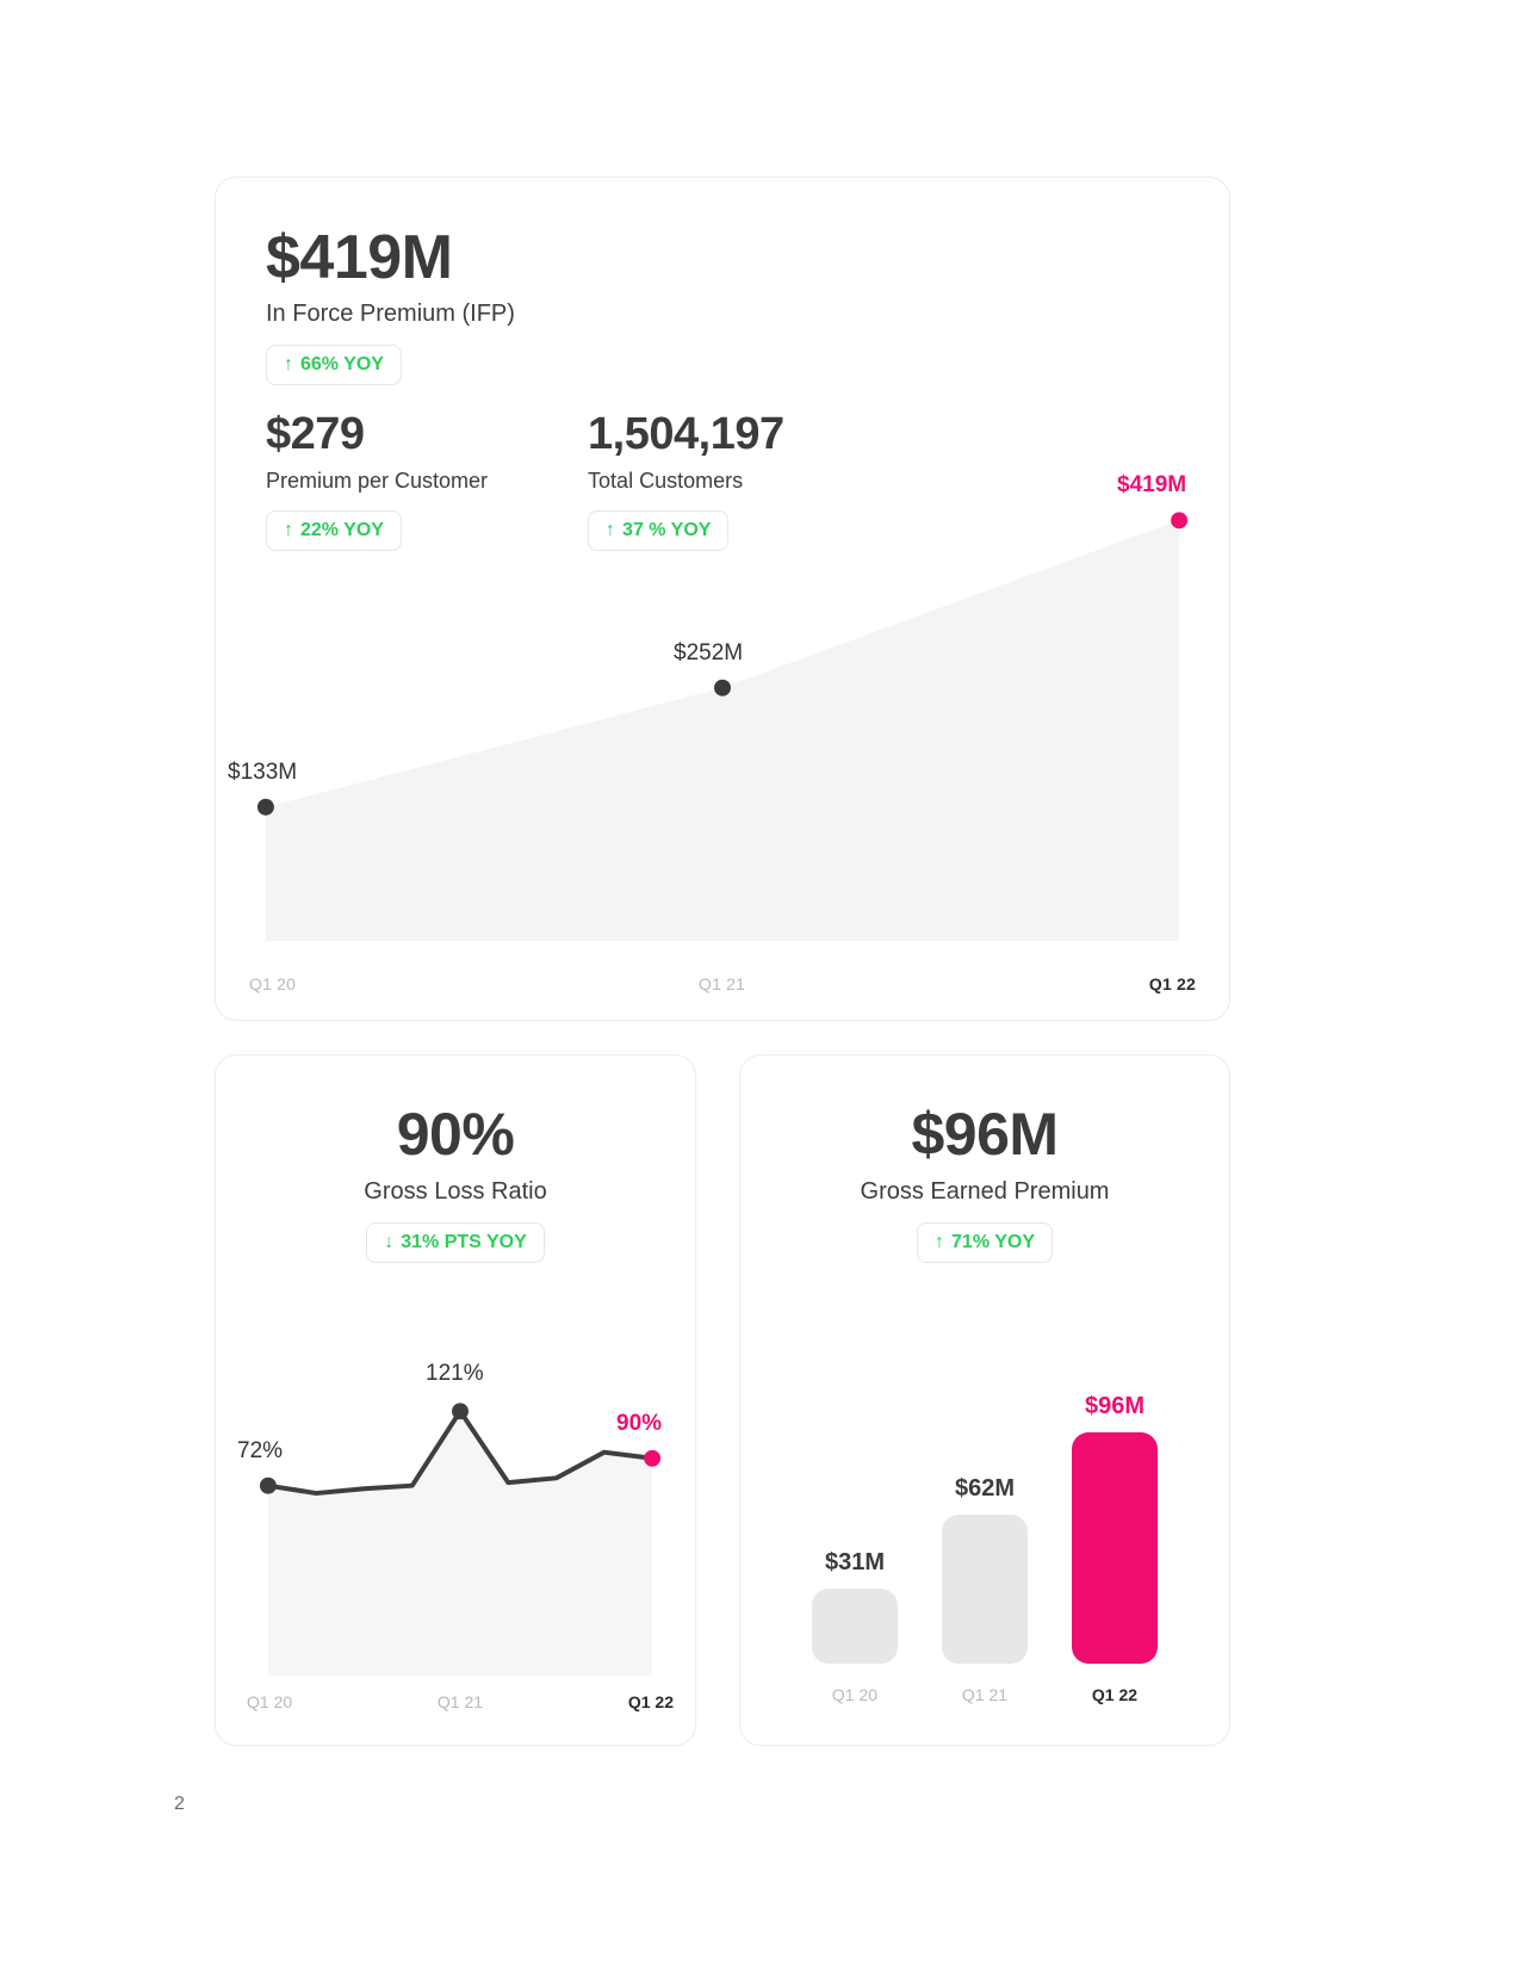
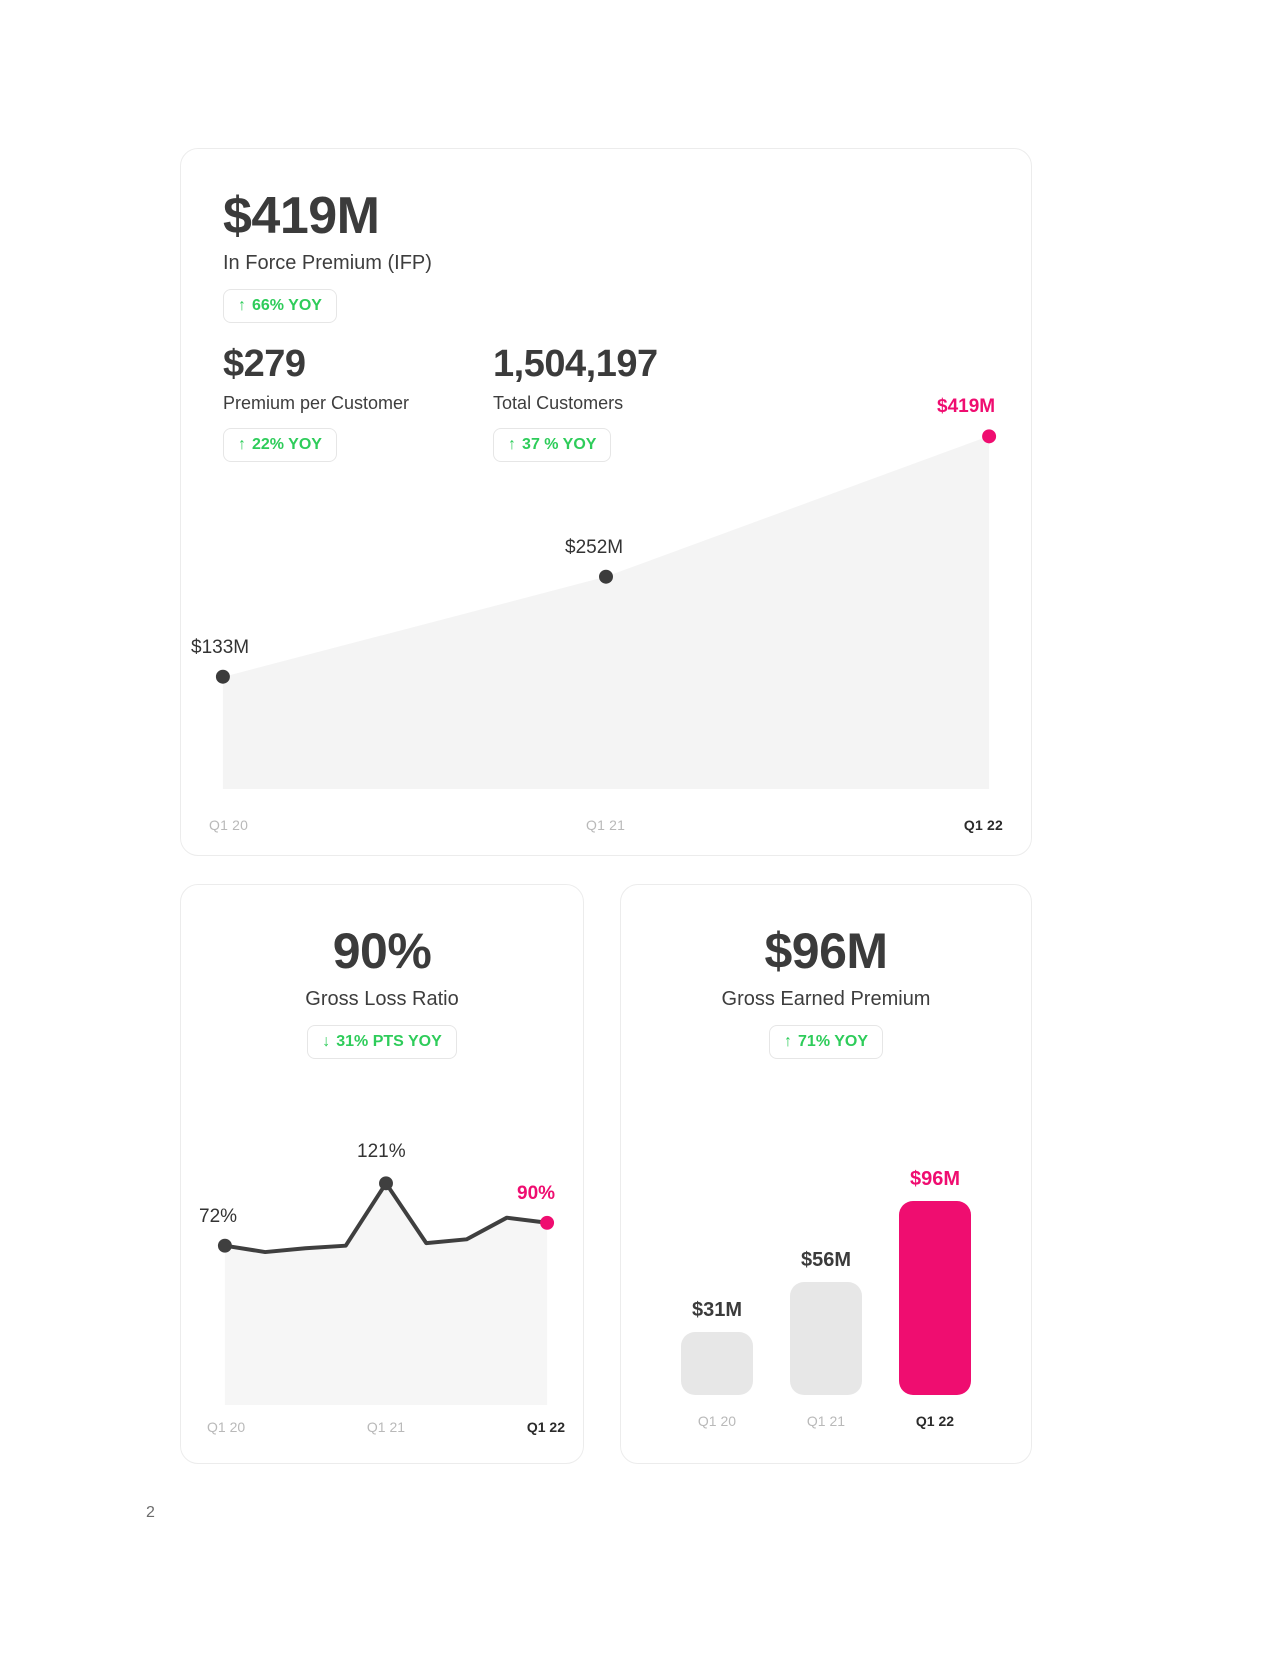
Gross Earned Premium/Q1 21: $62M -> $56M
